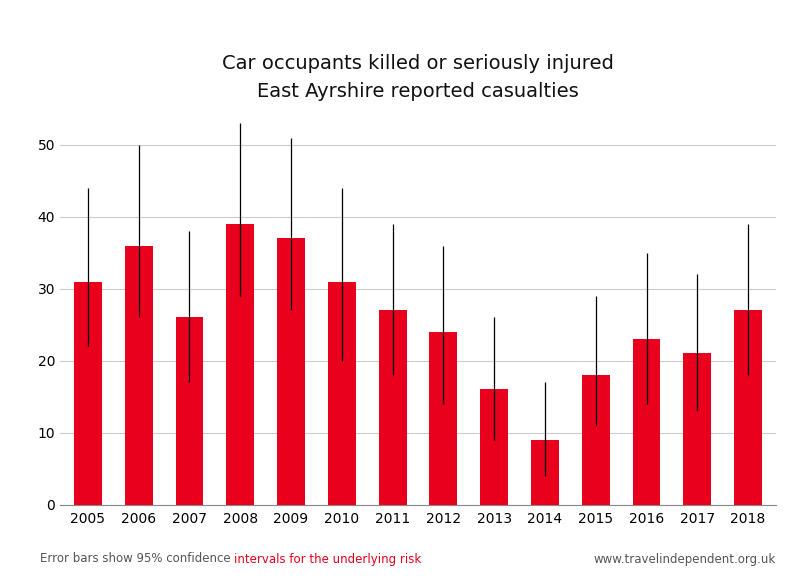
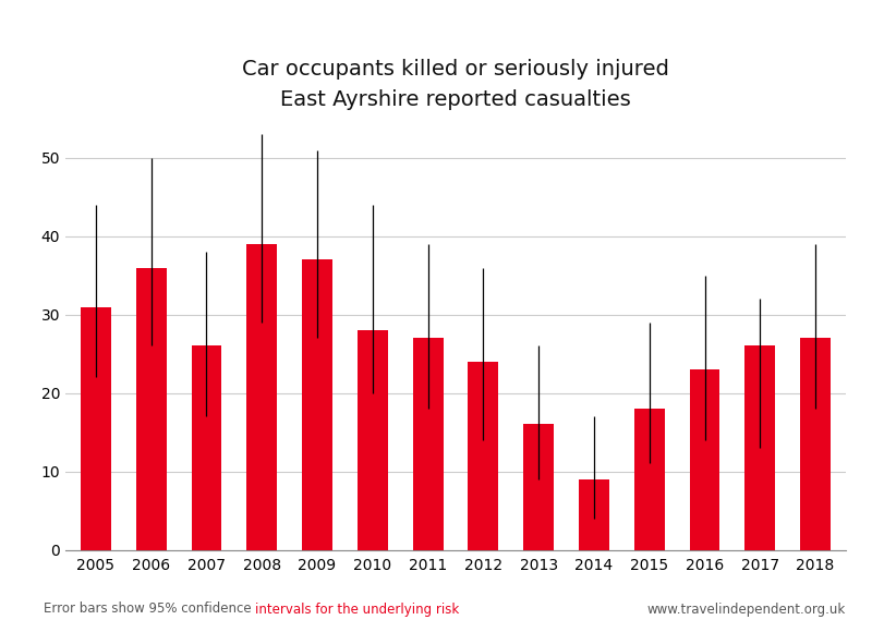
2010: 31 -> 28
2017: 21 -> 26
